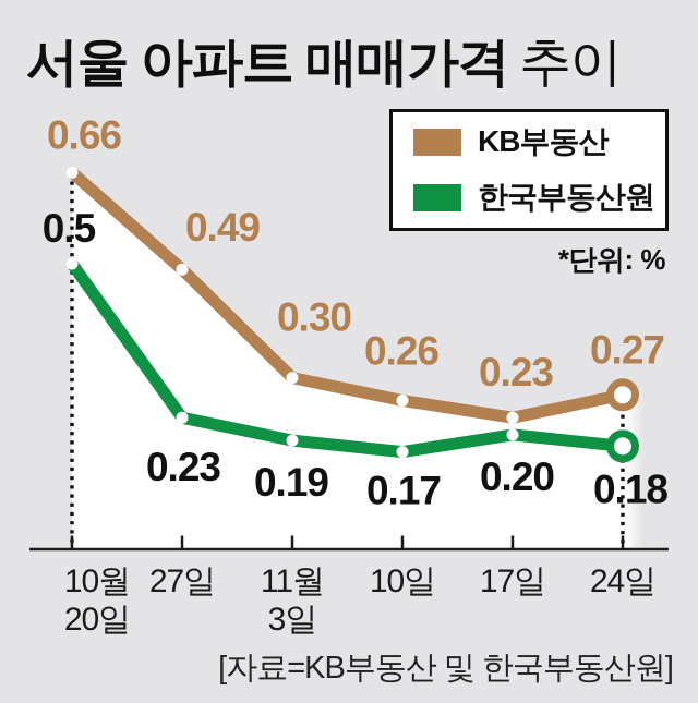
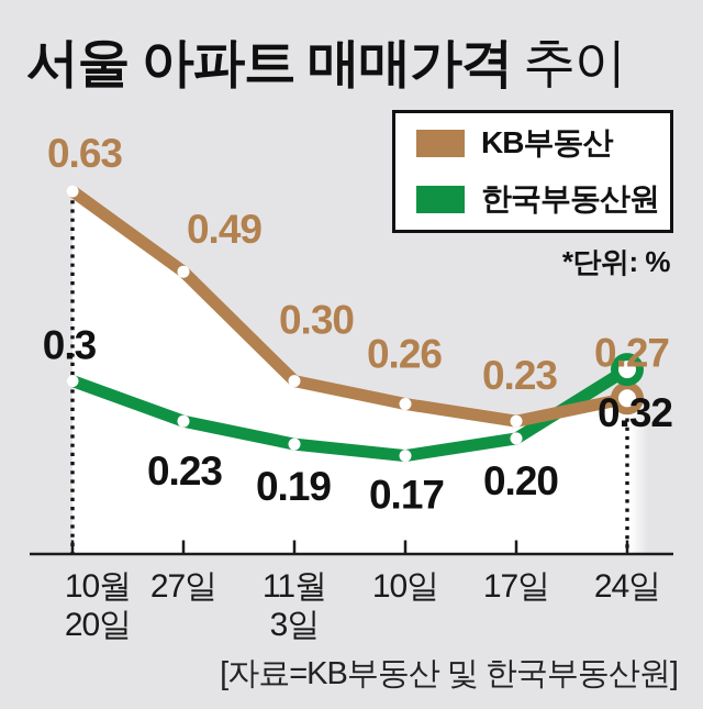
KB부동산/10월 20일: 0.66 -> 0.63
한국부동산원/10월 20일: 0.5 -> 0.3
한국부동산원/24일: 0.18 -> 0.32
